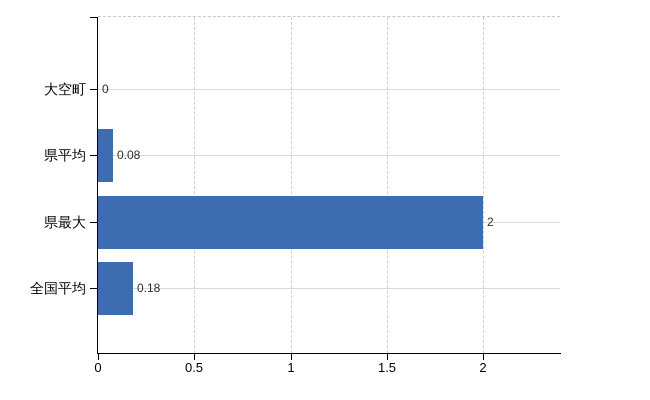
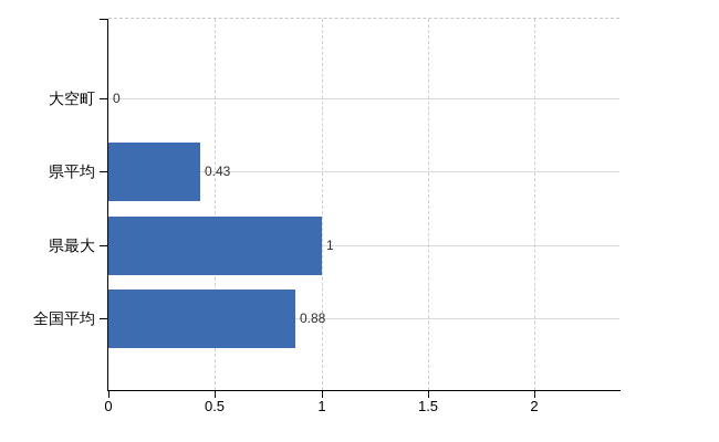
県平均: 0.08 -> 0.43
県最大: 2 -> 1
全国平均: 0.18 -> 0.88
